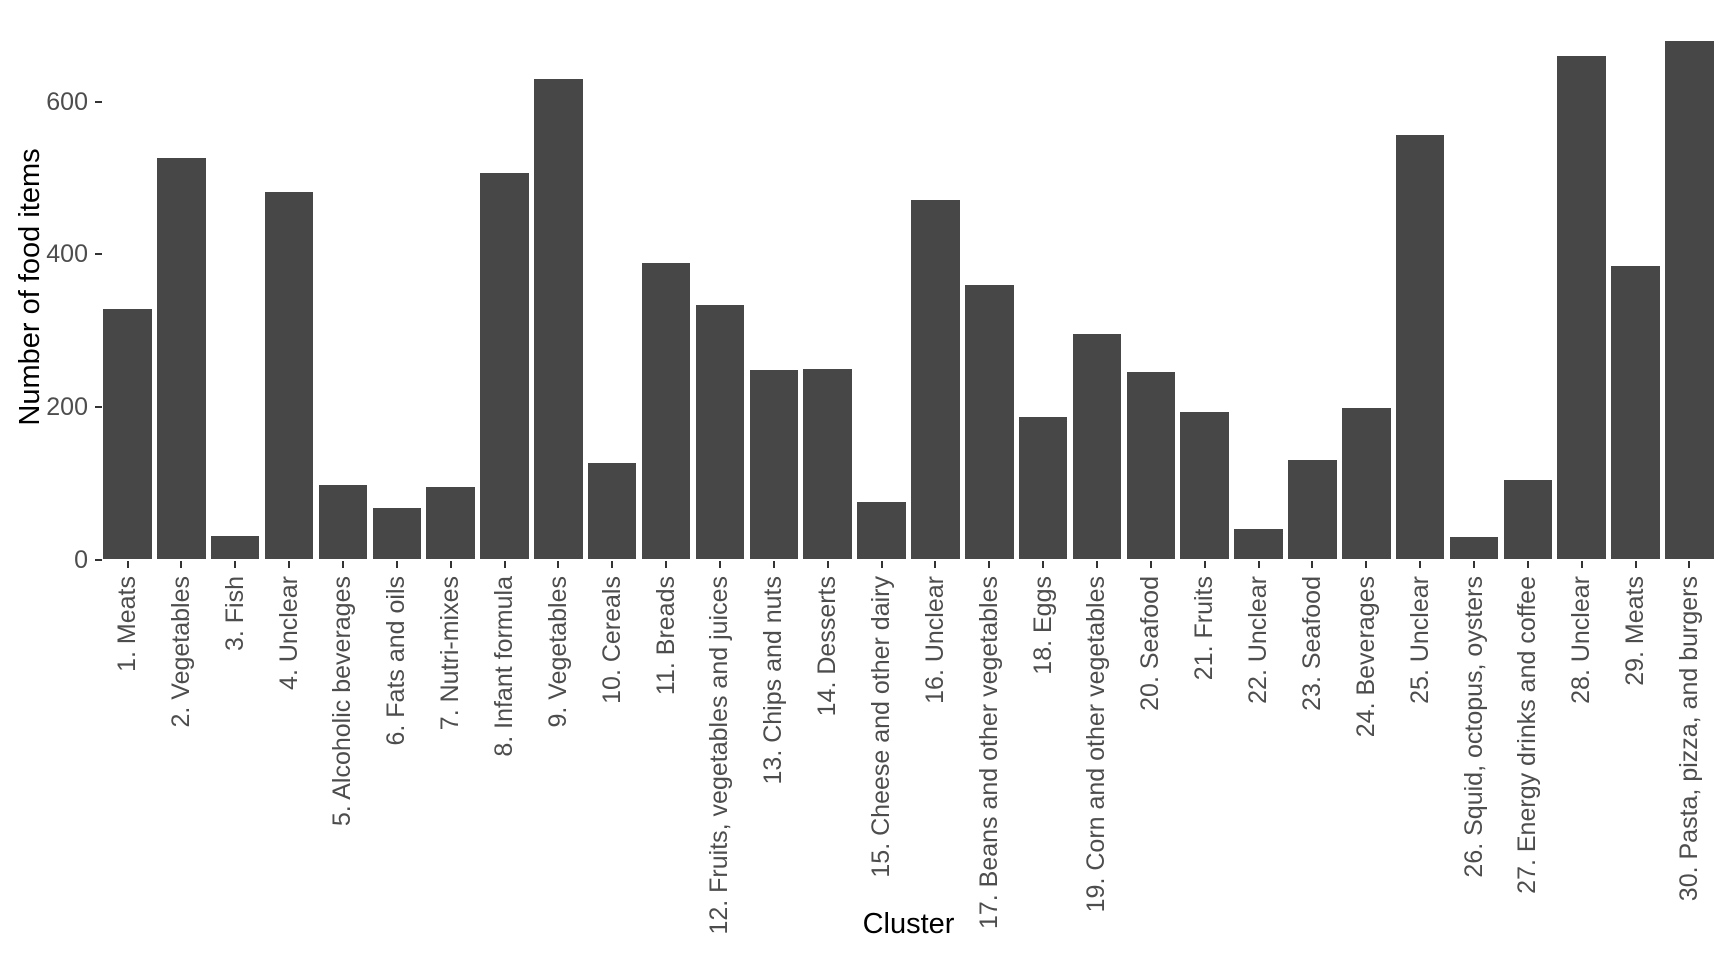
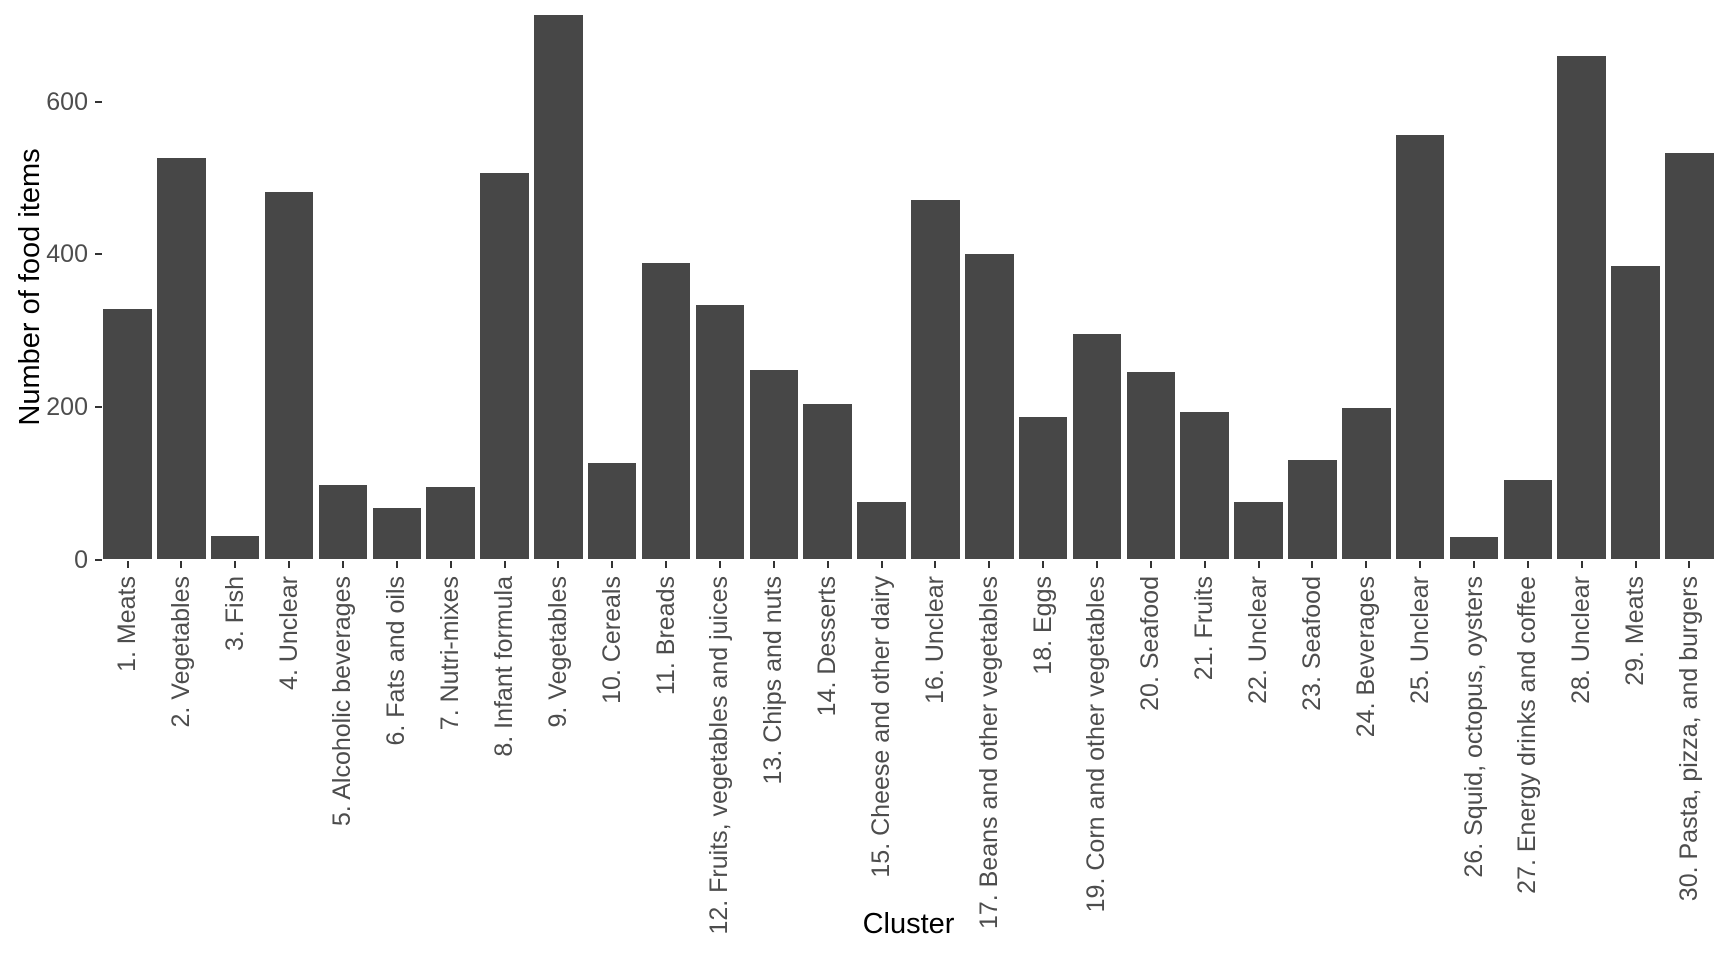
9. Vegetables: 630 -> 710
14. Desserts: 250 -> 200
17. Beans and other vegetables: 360 -> 400
22. Unclear: 40 -> 80
30. Pasta, pizza, and burgers: 680 -> 530
